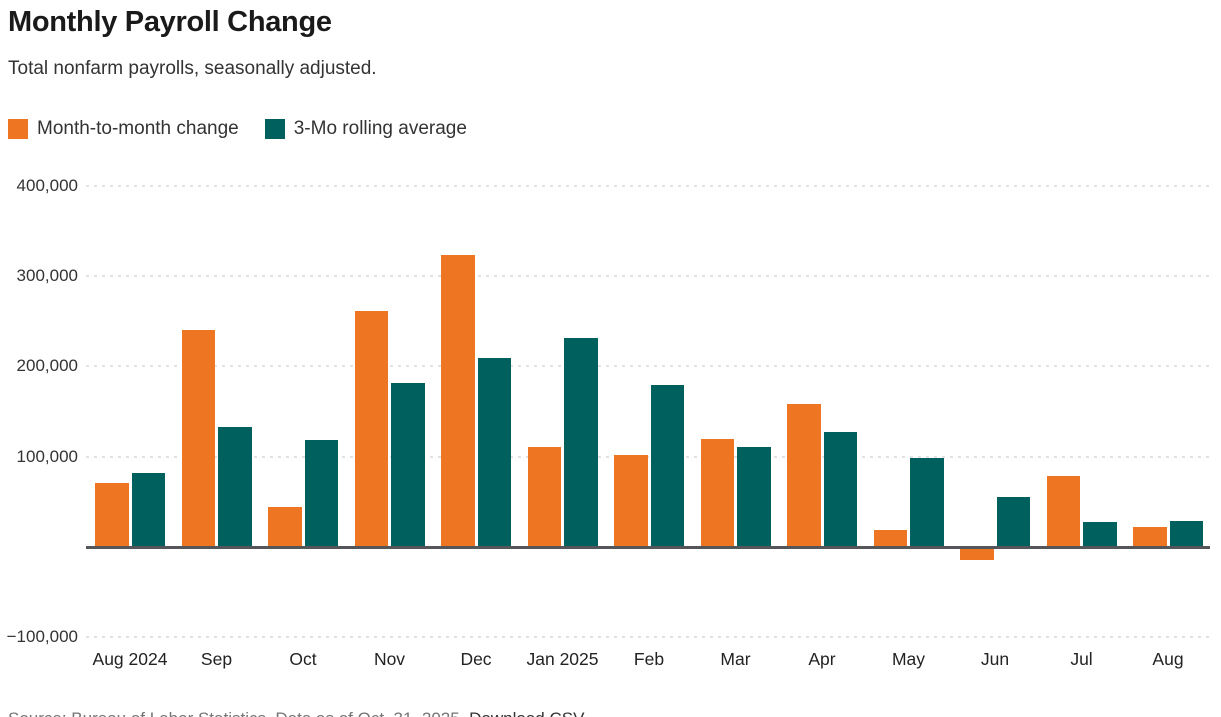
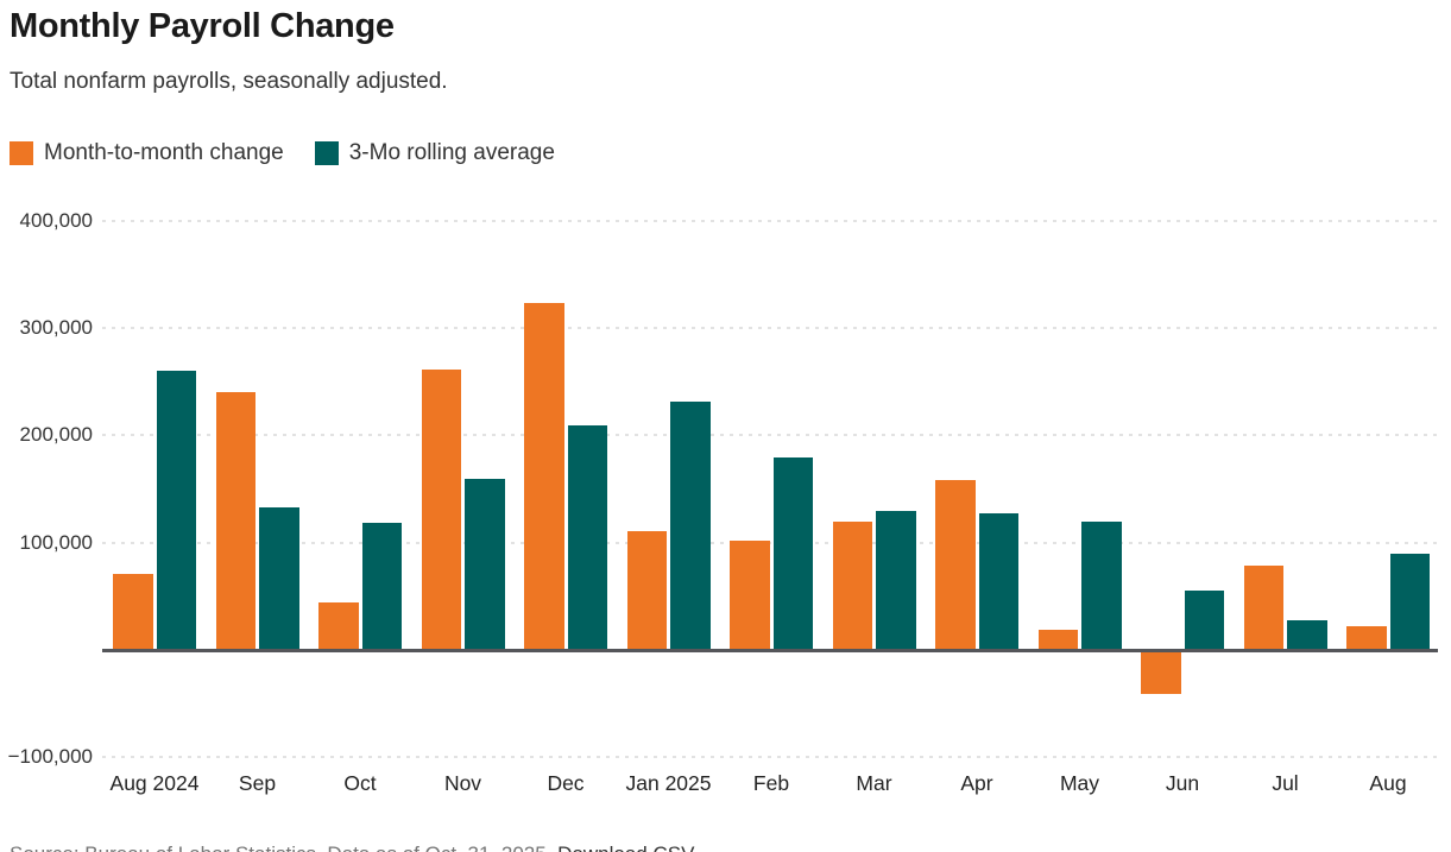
3-Mo rolling average/Aug 2024: 80000 -> 260000
3-Mo rolling average/Nov: 180000 -> 160000
3-Mo rolling average/Mar: 110000 -> 130000
3-Mo rolling average/May: 100000 -> 120000
Month-to-month change/Jun: -10000 -> -40000
3-Mo rolling average/Aug: 30000 -> 90000
